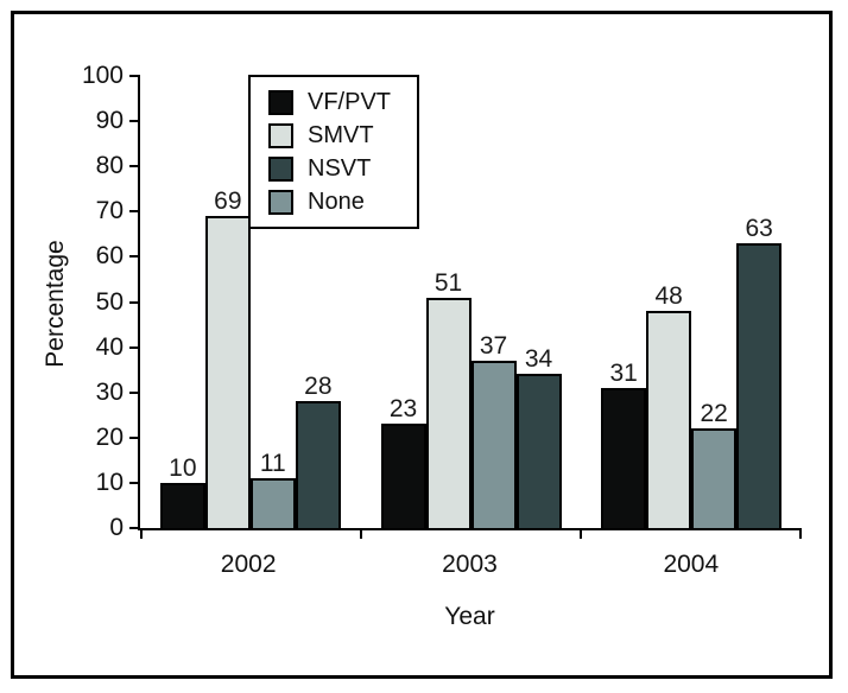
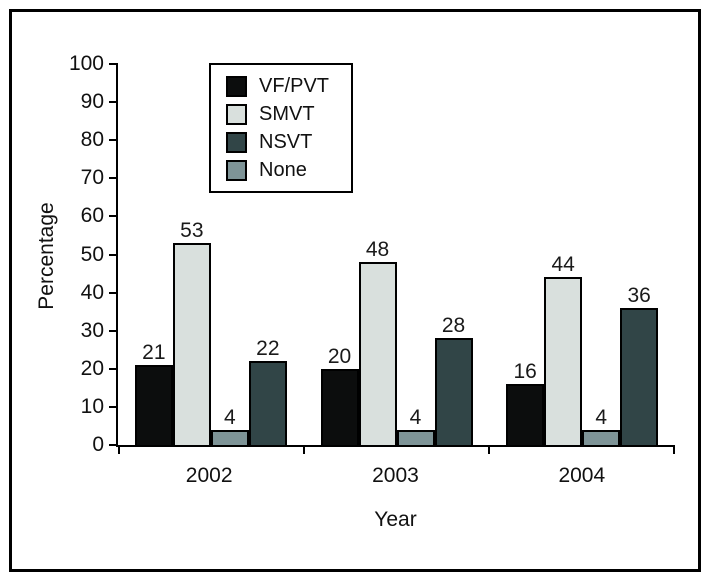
VF/PVT/2002: 10 -> 21
SMVT/2002: 69 -> 53
None/2002: 11 -> 4
NSVT/2002: 28 -> 22
VF/PVT/2003: 23 -> 20
SMVT/2003: 51 -> 48
None/2003: 37 -> 4
NSVT/2003: 34 -> 28
VF/PVT/2004: 31 -> 16
SMVT/2004: 48 -> 44
None/2004: 22 -> 4
NSVT/2004: 63 -> 36
